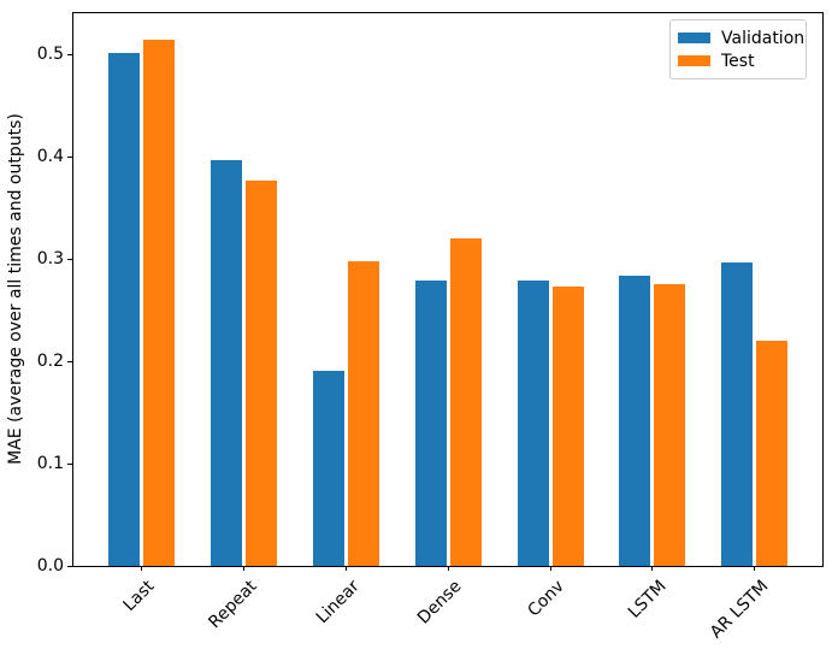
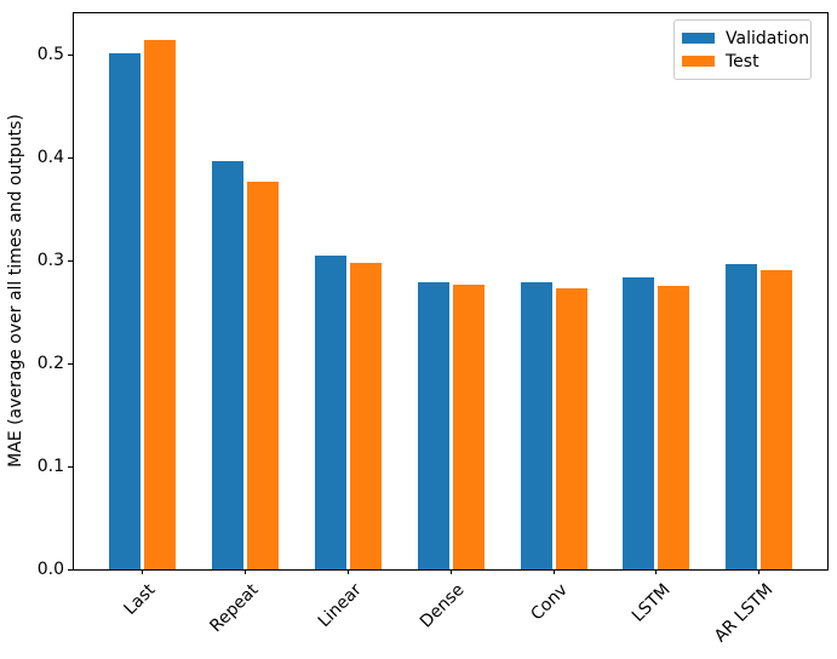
Validation/Linear: 0.19 -> 0.30
Test/Dense: 0.32 -> 0.28
Test/AR LSTM: 0.22 -> 0.29
